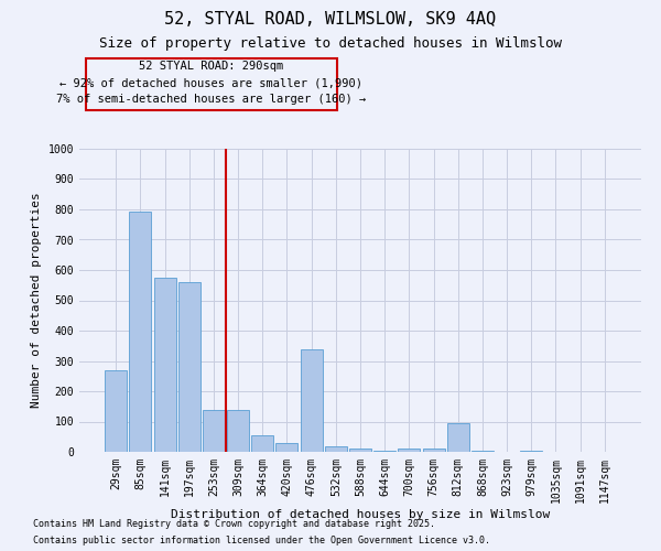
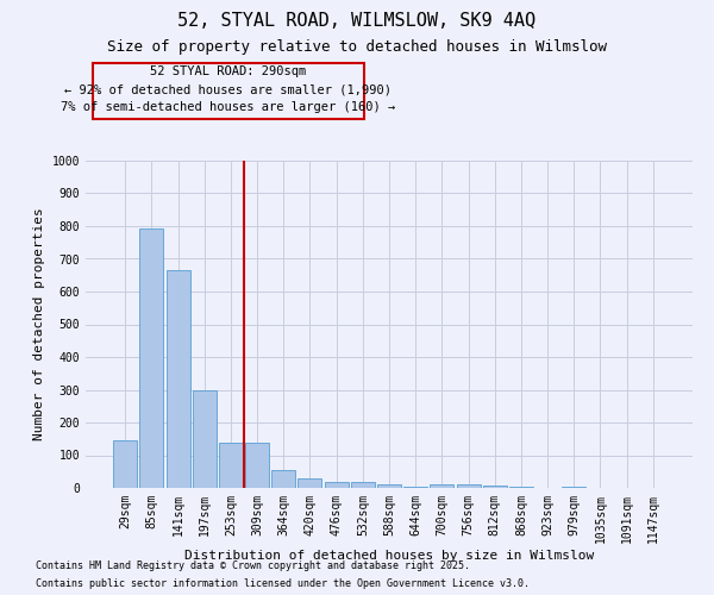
29sqm: 270 -> 145
141sqm: 575 -> 665
197sqm: 560 -> 300
476sqm: 340 -> 20
812sqm: 95 -> 9
